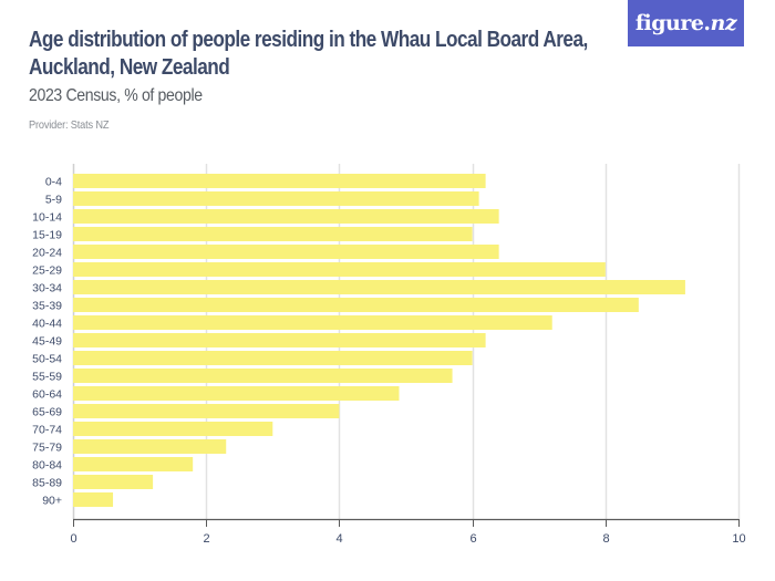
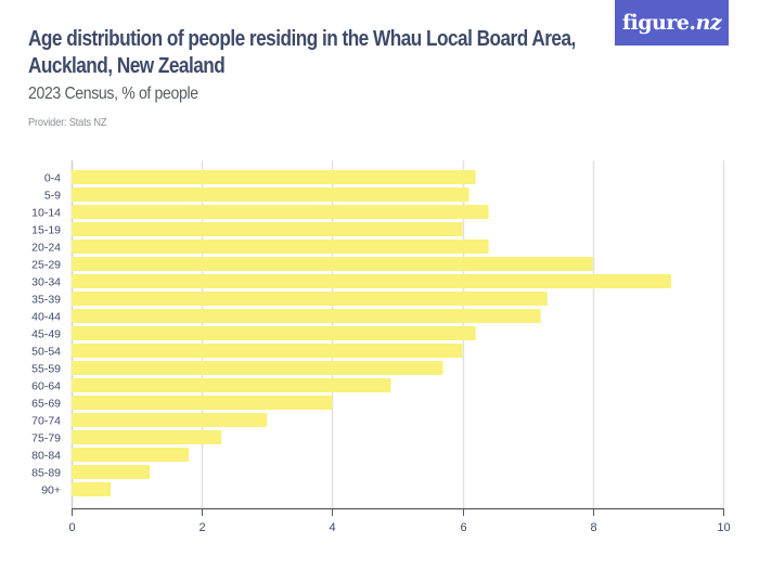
35-39: 8.5 -> 7.3
